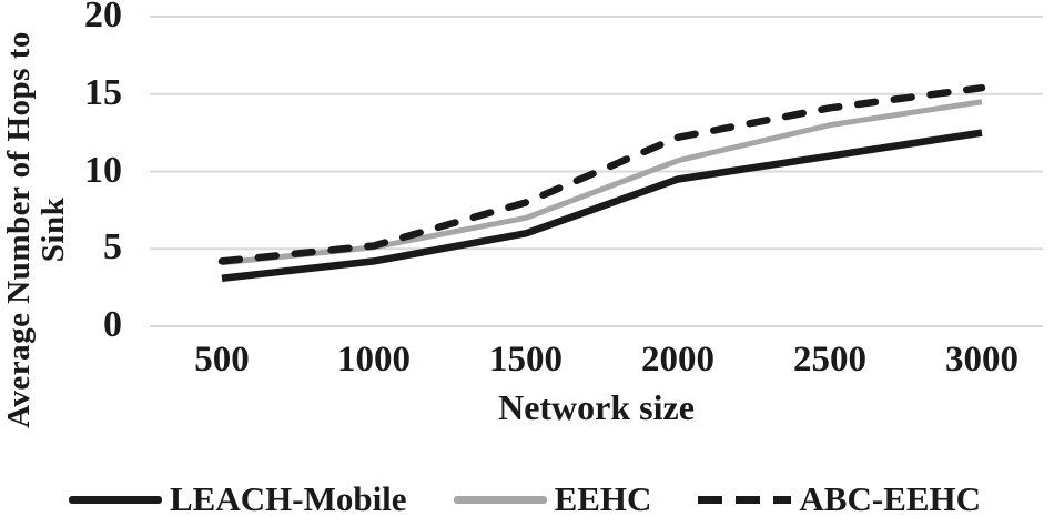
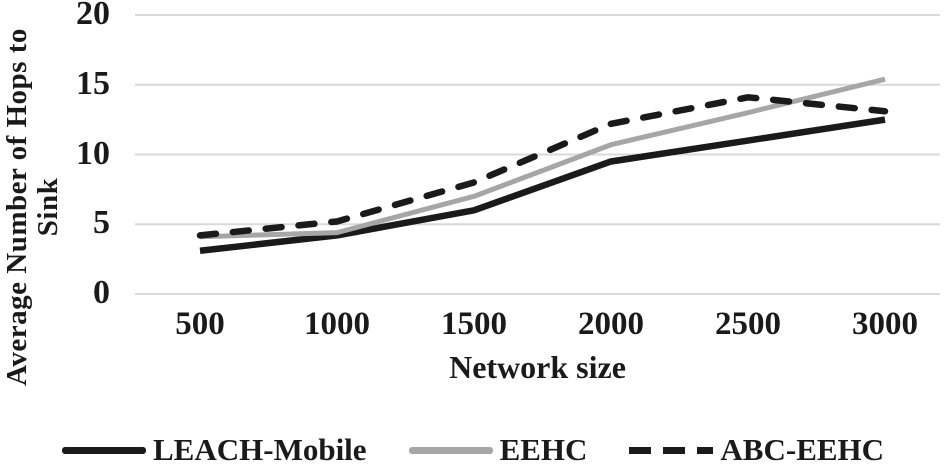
EEHC/1000: 5.1 -> 4.4
EEHC/3000: 14.5 -> 15.4
ABC-EEHC/3000: 15.4 -> 13.1
